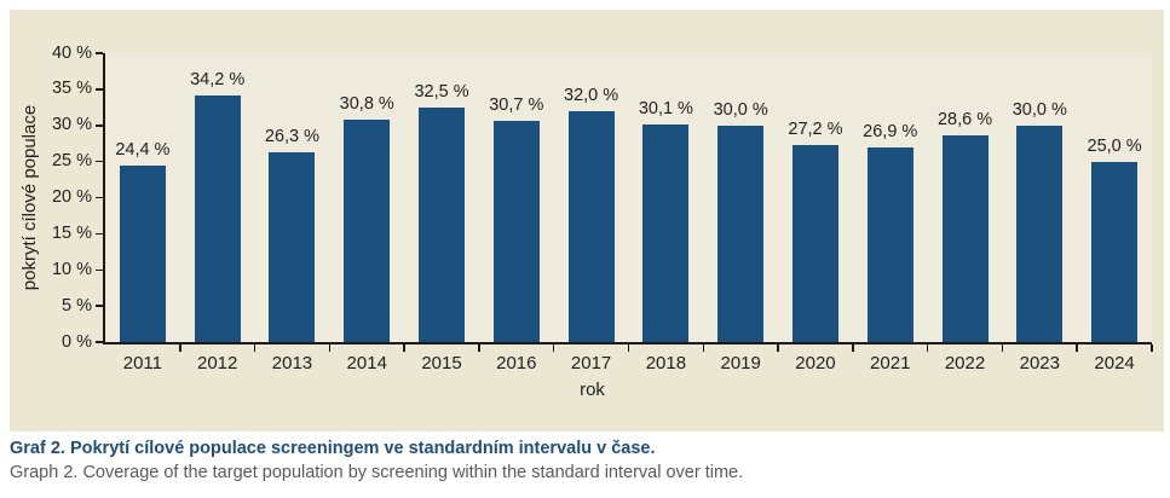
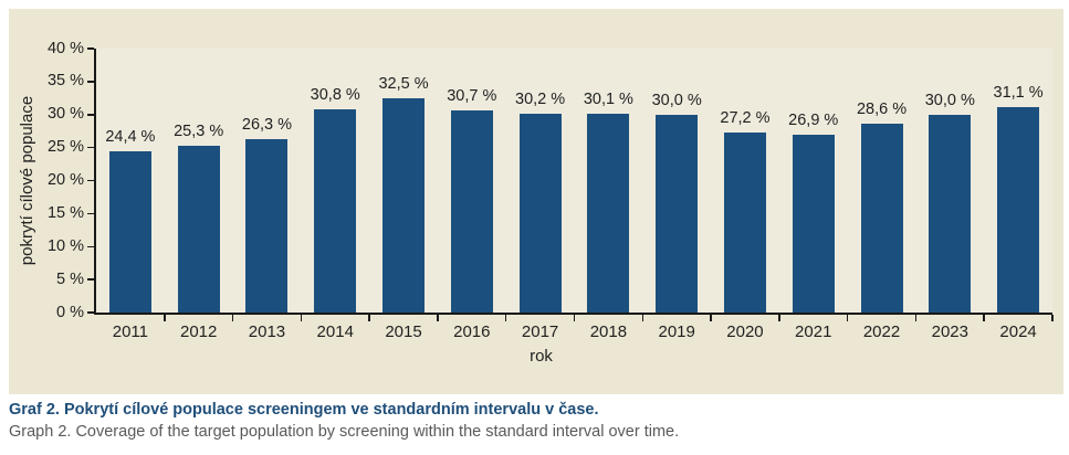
2012: 34,2 -> 25,3
2017: 32,0 -> 30,2
2024: 25,0 -> 31,1
